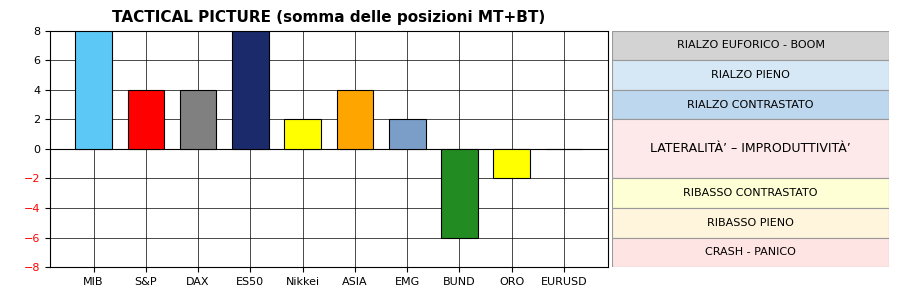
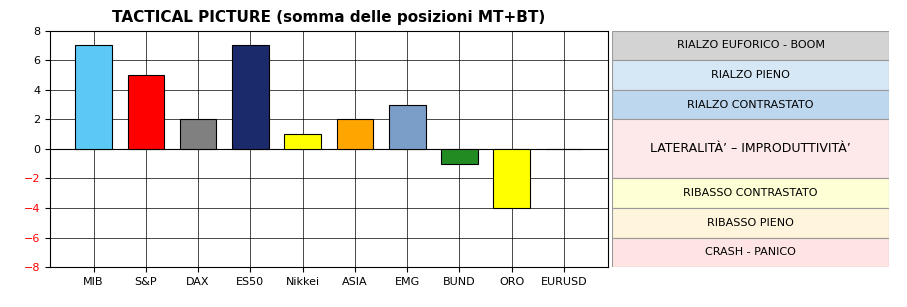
MIB: 8 -> 7
S&P: 4 -> 5
DAX: 4 -> 2
ES50: 8 -> 7
Nikkei: 2 -> 1
ASIA: 4 -> 2
EMG: 2 -> 3
BUND: -6 -> -1
ORO: -2 -> -4
